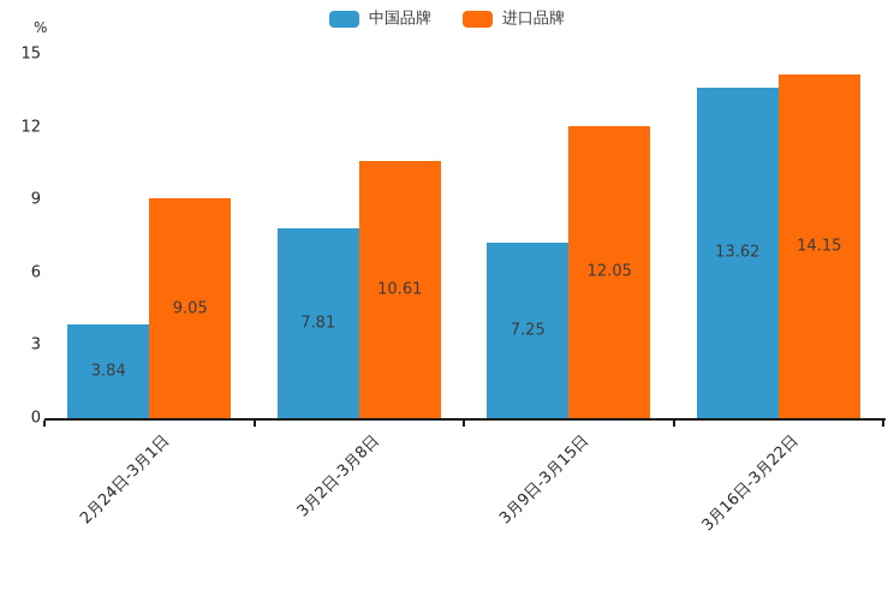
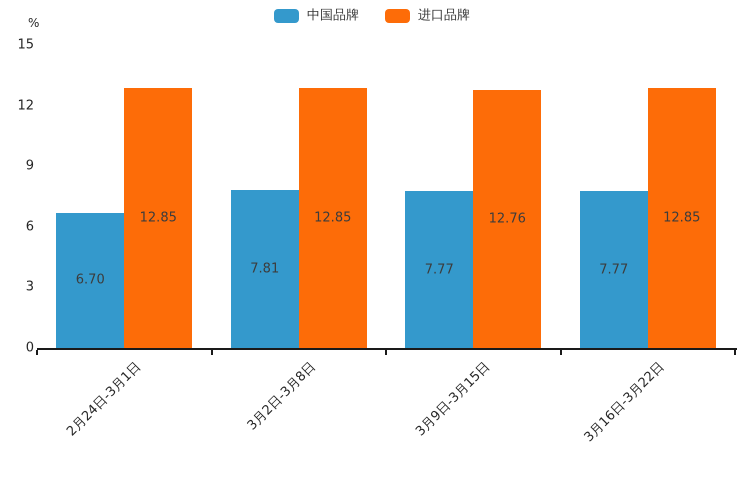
中国品牌/2月24日-3月1日: 3.84 -> 6.70
进口品牌/2月24日-3月1日: 9.05 -> 12.85
进口品牌/3月2日-3月8日: 10.61 -> 12.85
中国品牌/3月9日-3月15日: 7.25 -> 7.77
进口品牌/3月9日-3月15日: 12.05 -> 12.76
中国品牌/3月16日-3月22日: 13.62 -> 7.77
进口品牌/3月16日-3月22日: 14.15 -> 12.85
